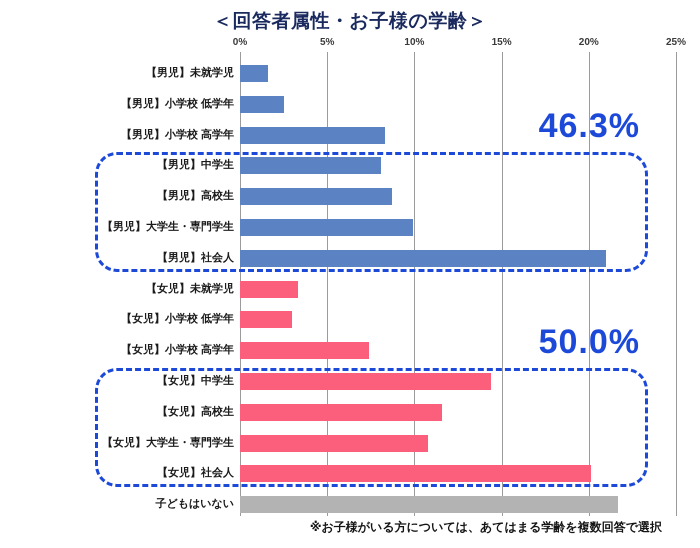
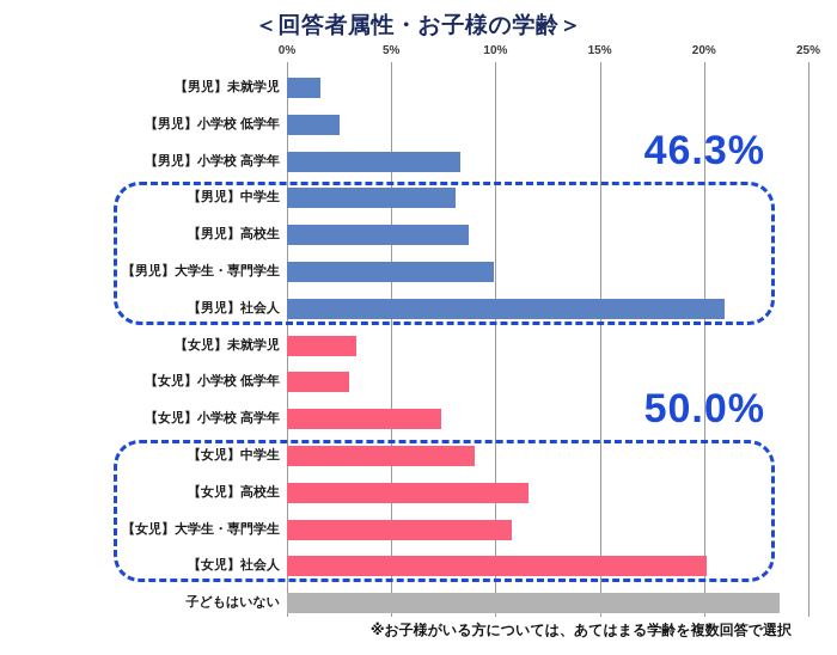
【女児】中学生: 14.4% -> 9.0%
子どもはいない: 21.7% -> 23.6%
